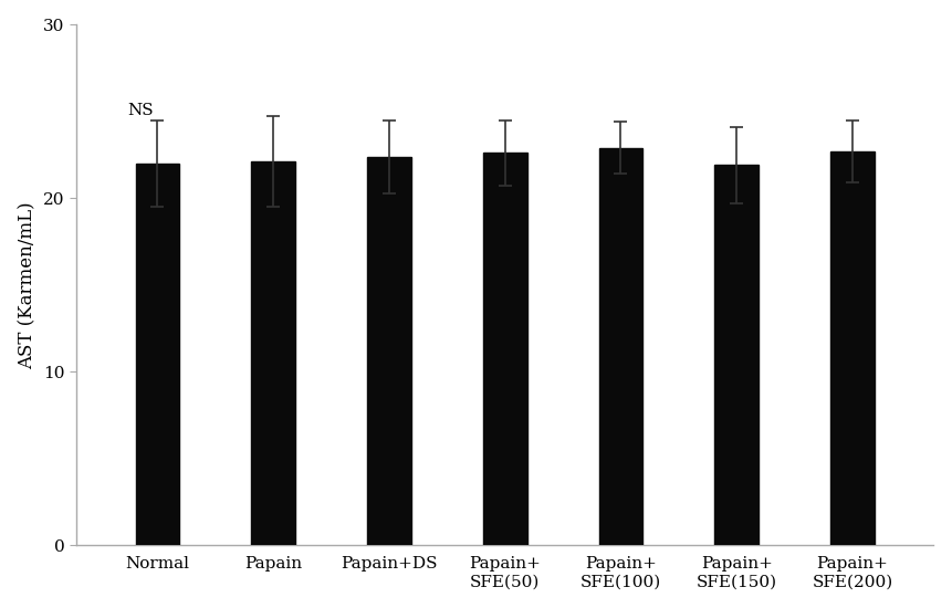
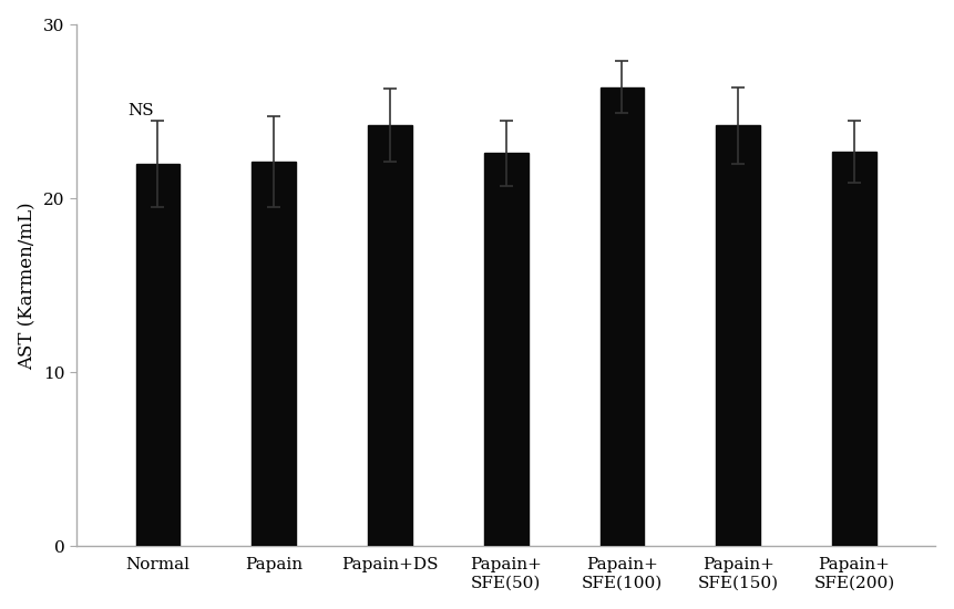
Papain+DS: 22.4 -> 24.2
Papain+ SFE(100): 22.9 -> 26.4
Papain+ SFE(150): 21.9 -> 24.2
